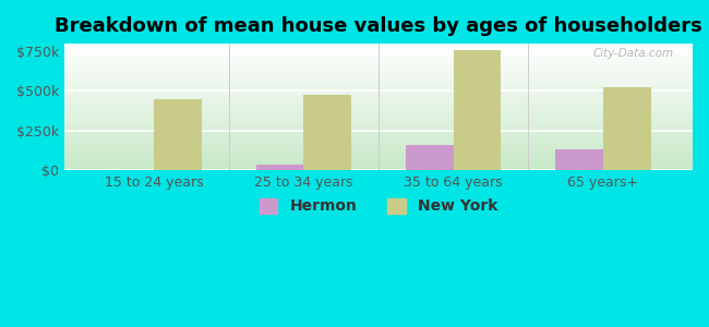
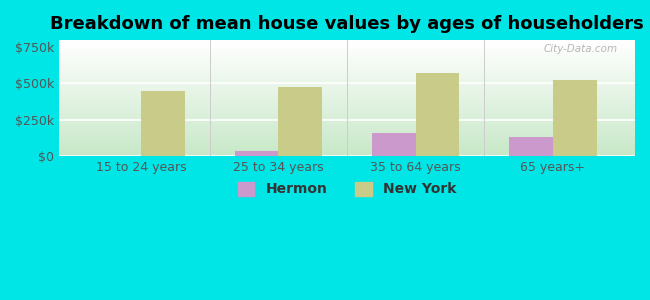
New York/35 to 64 years: $760k -> $580k
